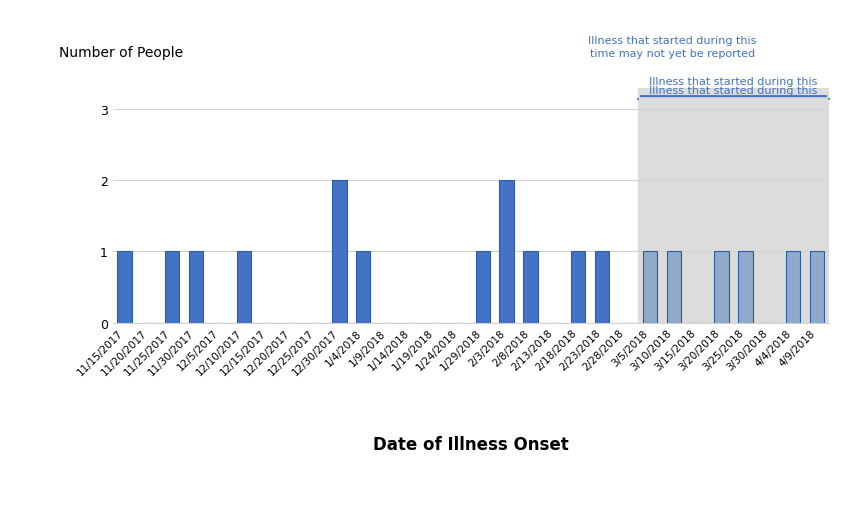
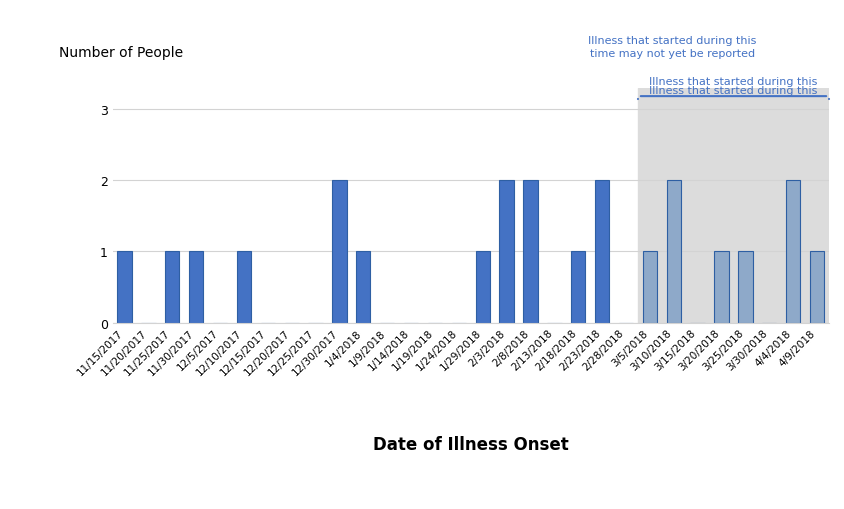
2/8/2018: 1 -> 2
2/23/2018: 1 -> 2
3/10/2018: 1 -> 2
4/4/2018: 1 -> 2
